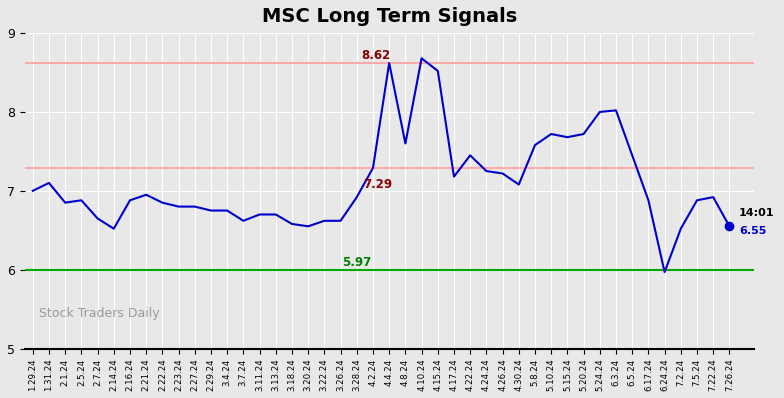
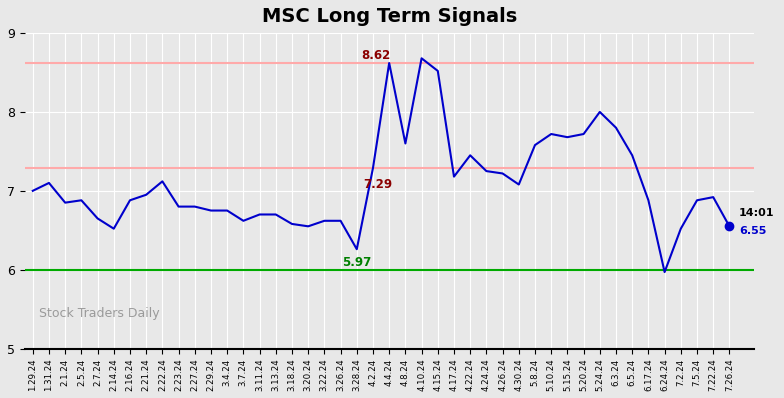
2.22.24: 6.85 -> 7.12
3.28.24: 6.92 -> 6.26
6.3.24: 8.02 -> 7.80
